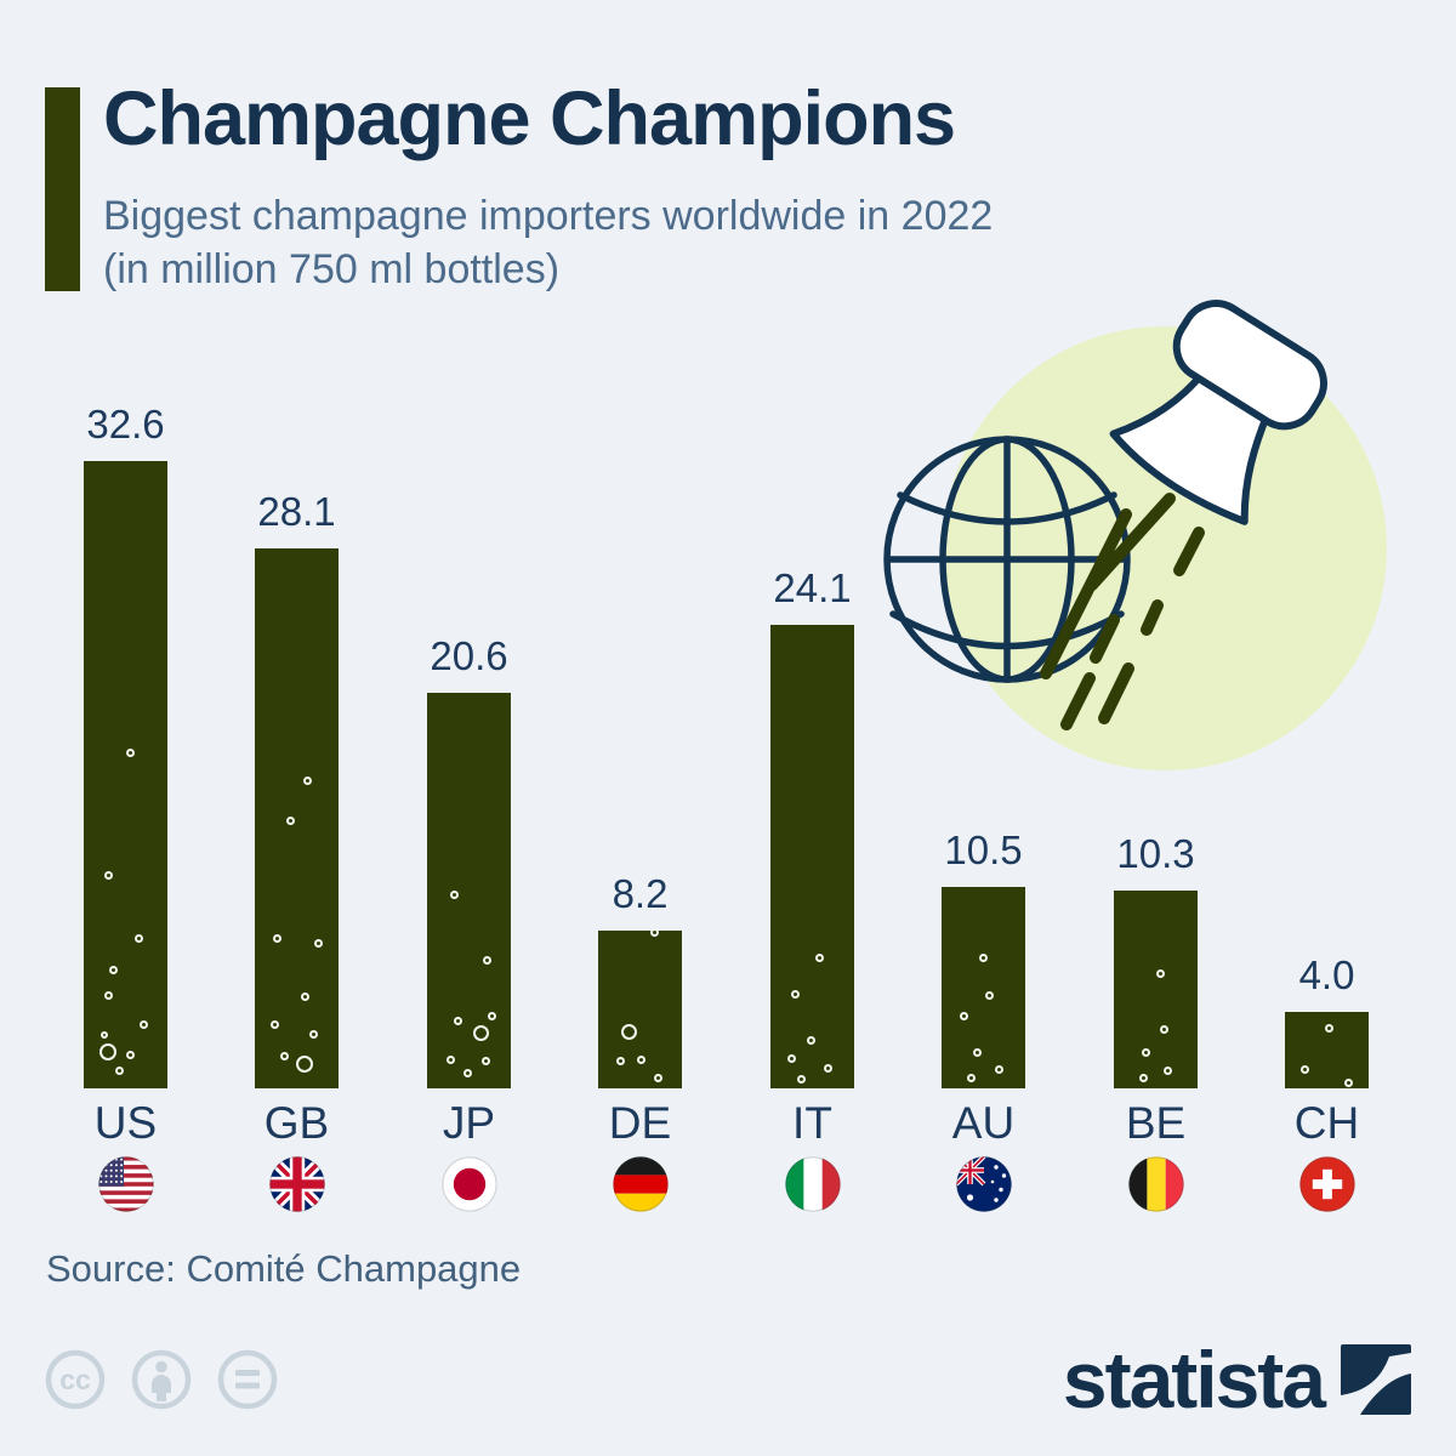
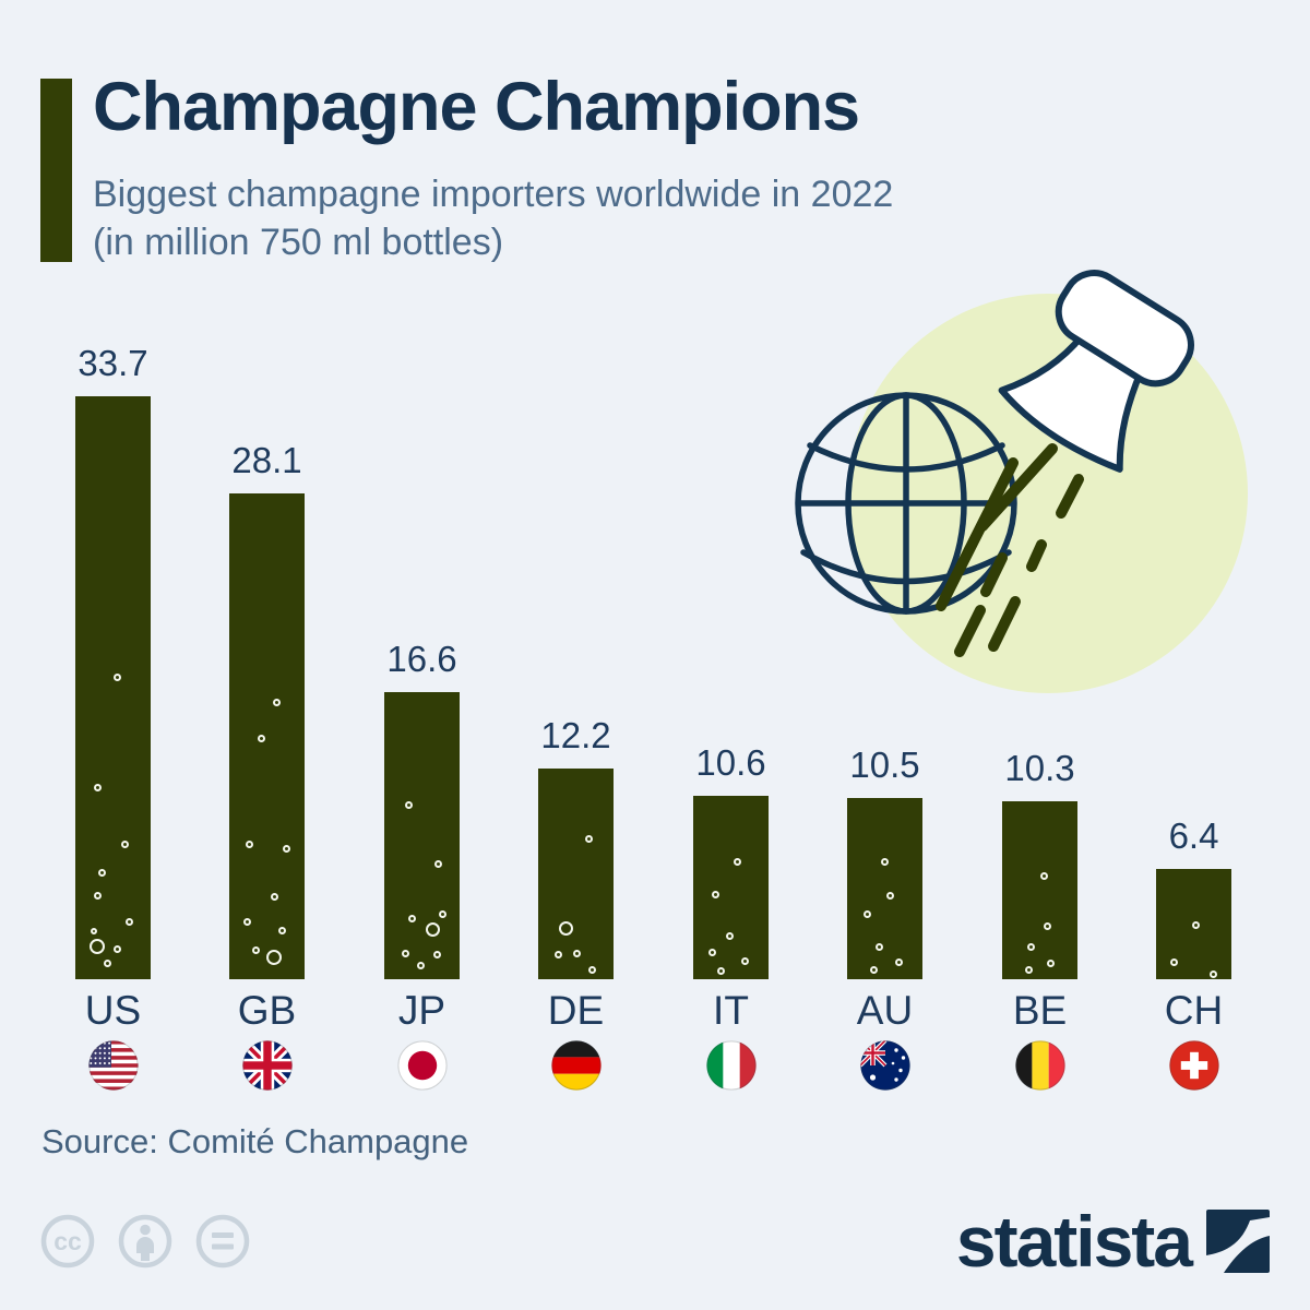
US: 32.6 -> 33.7
JP: 20.6 -> 16.6
DE: 8.2 -> 12.2
IT: 24.1 -> 10.6
CH: 4.0 -> 6.4
